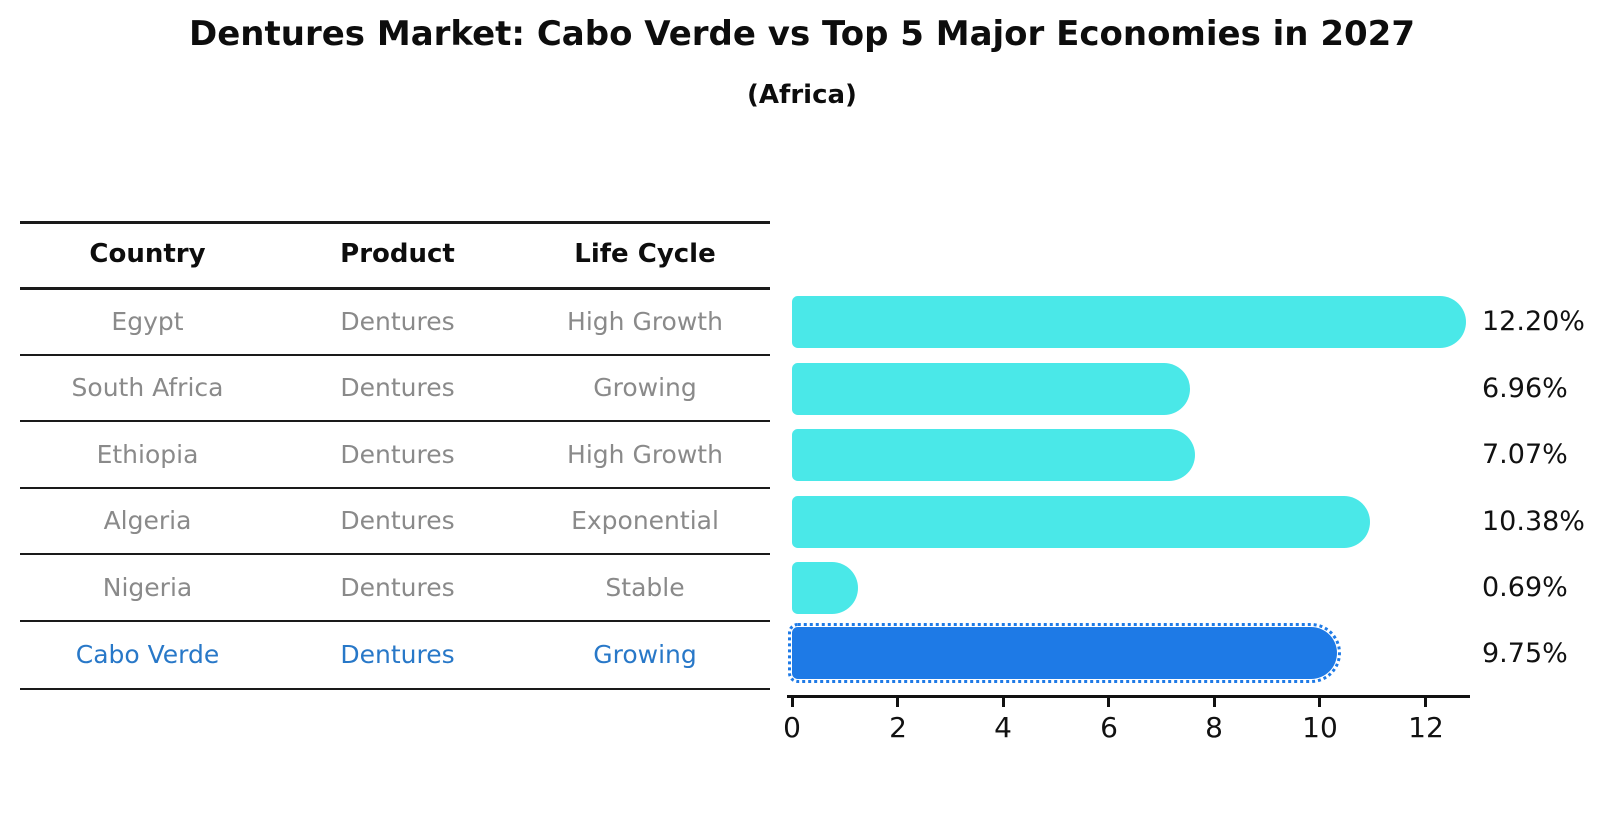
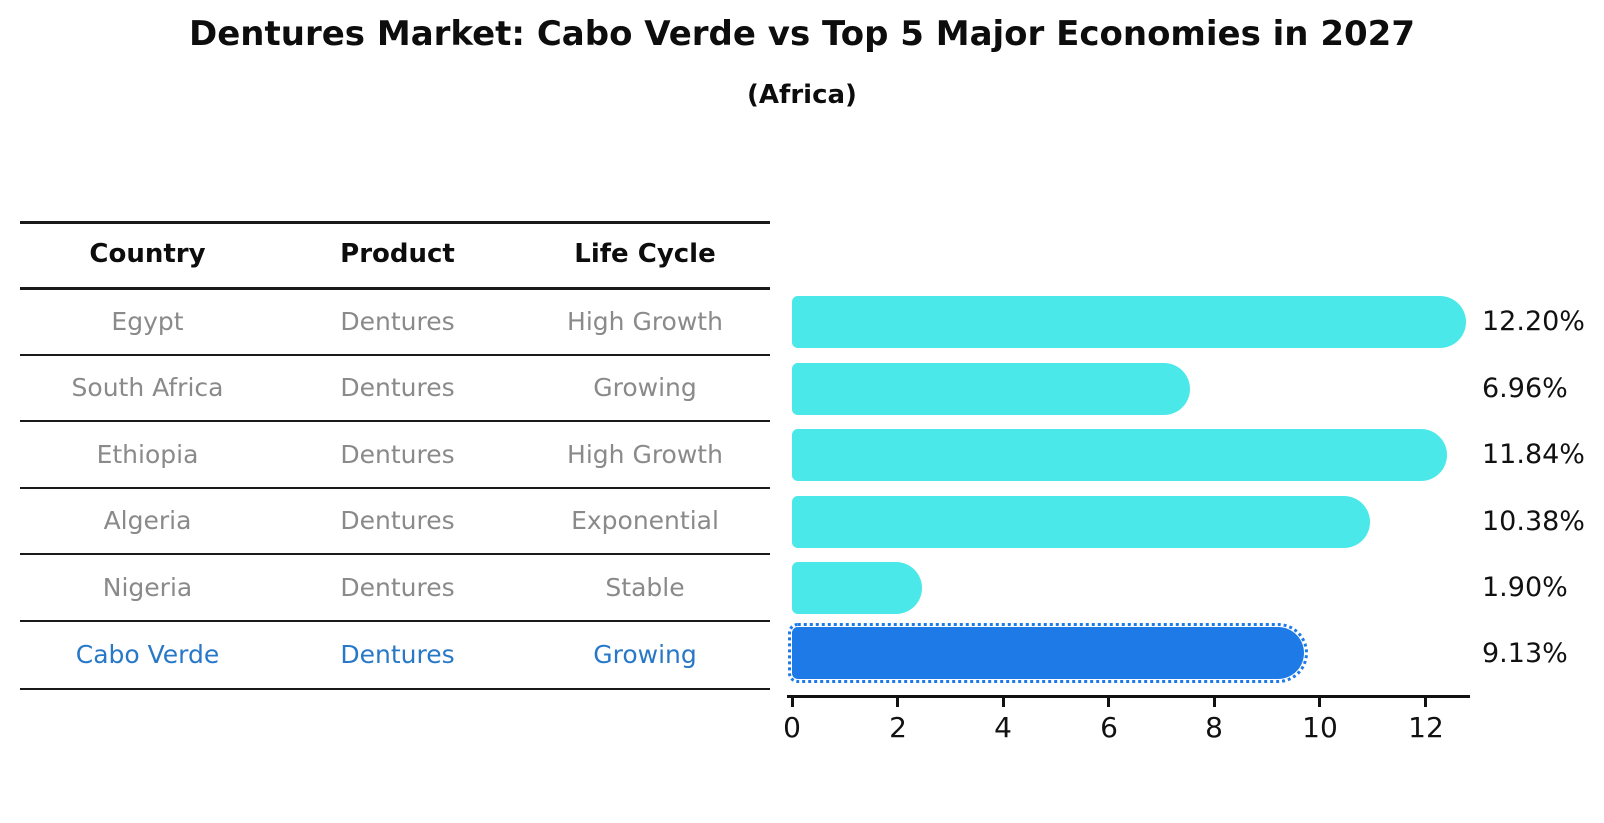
Ethiopia: 7.07% -> 11.84%
Nigeria: 0.69% -> 1.90%
Cabo Verde: 9.75% -> 9.13%
